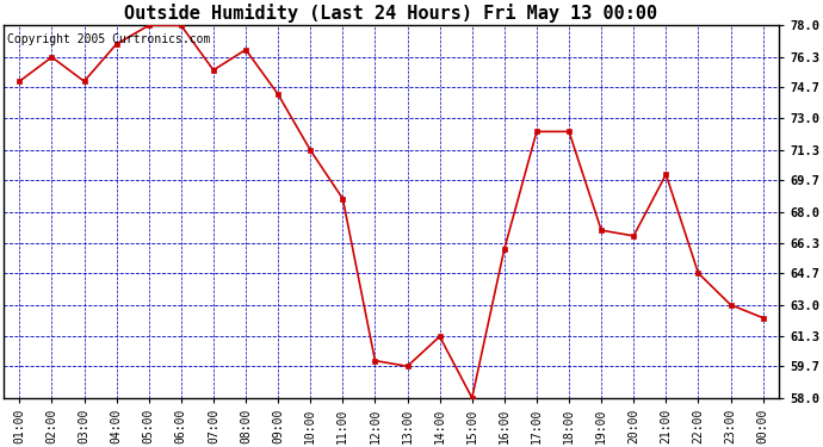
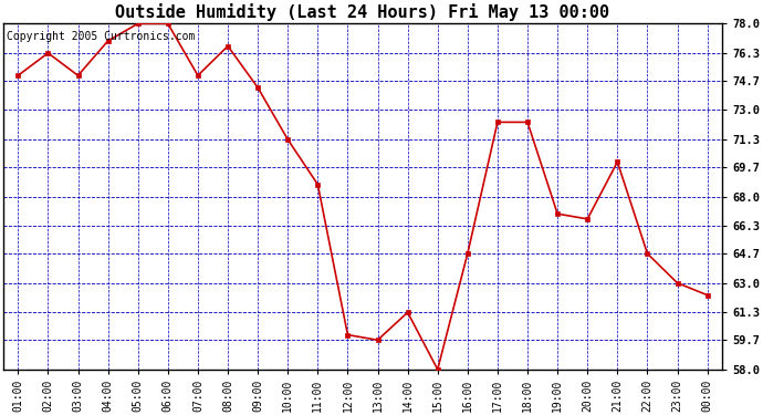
07:00: 75.6 -> 75.0
16:00: 66.0 -> 64.7
